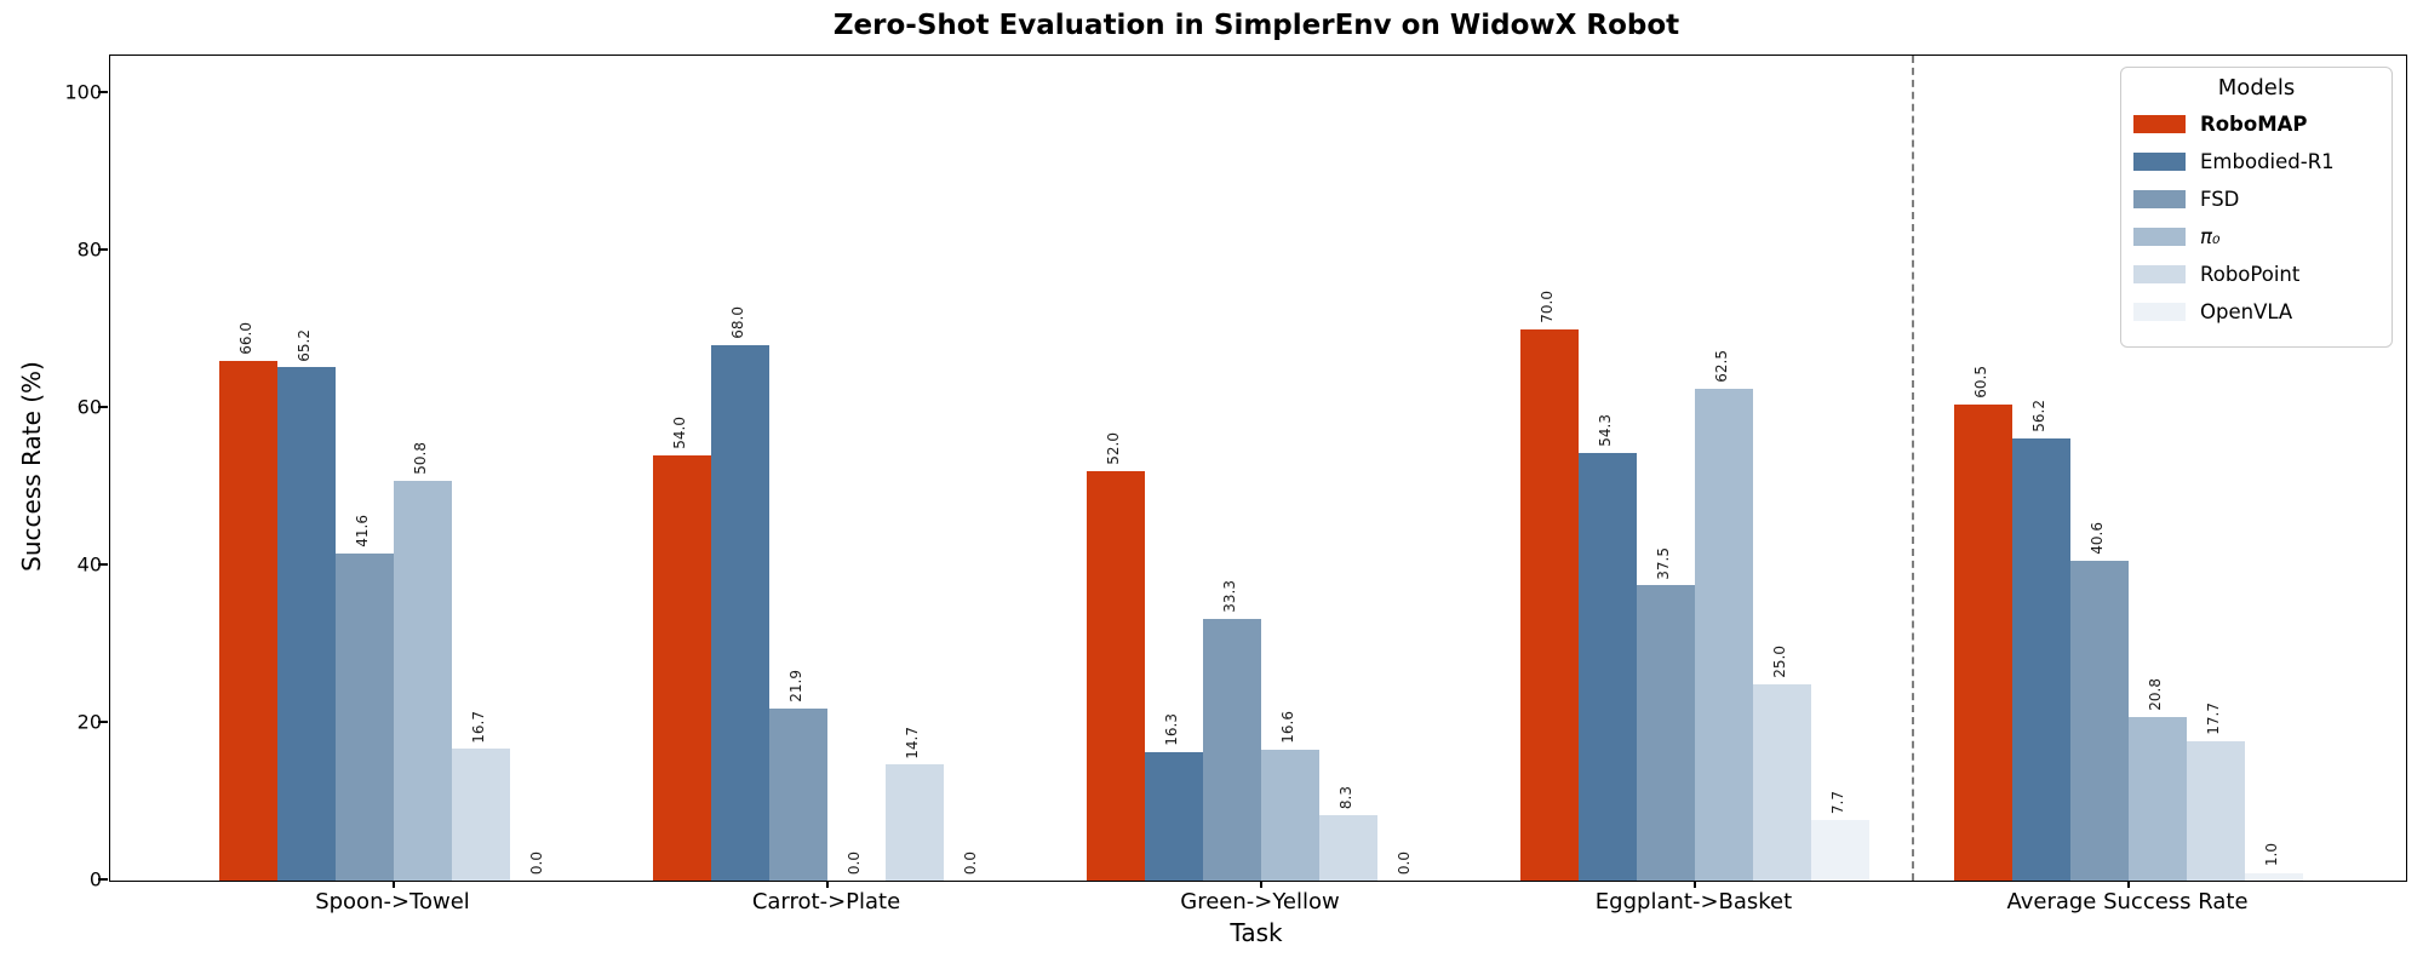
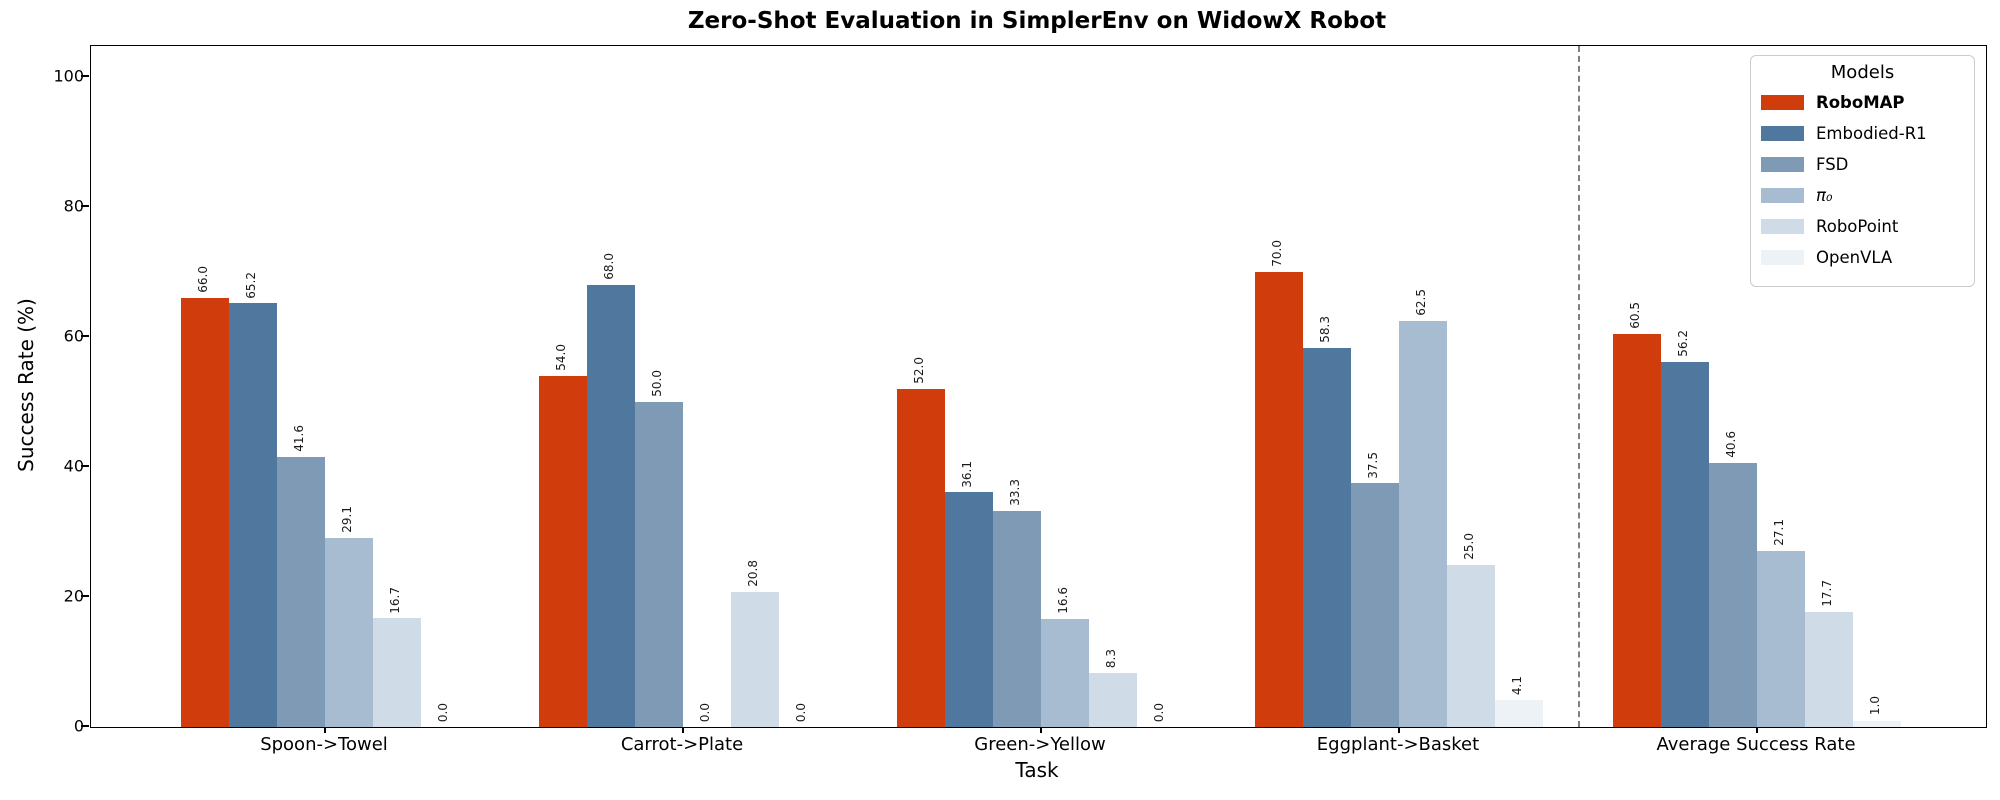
π₀/Spoon->Towel: 50.8 -> 29.1
FSD/Carrot->Plate: 21.9 -> 50.0
RoboPoint/Carrot->Plate: 14.7 -> 20.8
Embodied-R1/Green->Yellow: 16.3 -> 36.1
Embodied-R1/Eggplant->Basket: 54.3 -> 58.3
OpenVLA/Eggplant->Basket: 7.7 -> 4.1
π₀/Average Success Rate: 20.8 -> 27.1
